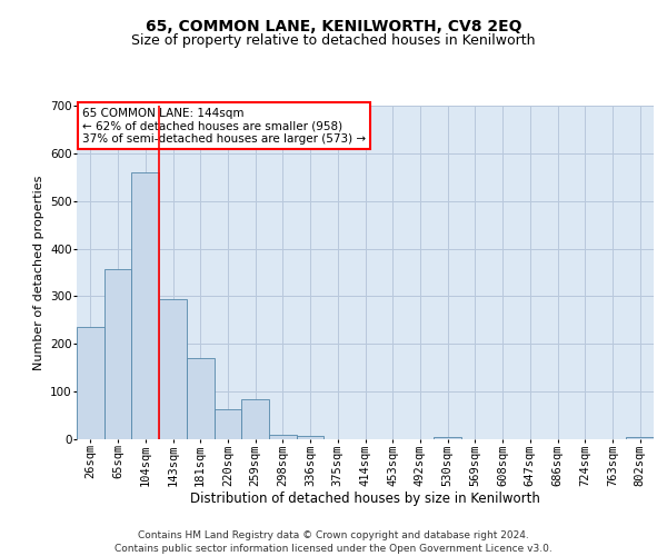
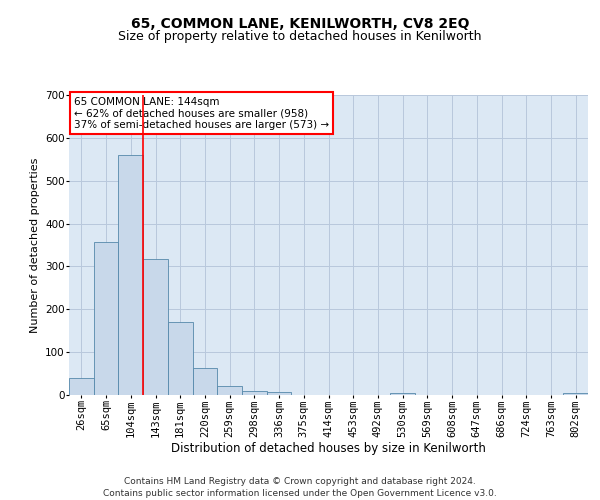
26sqm: 235 -> 40
143sqm: 295 -> 318
259sqm: 85 -> 22
